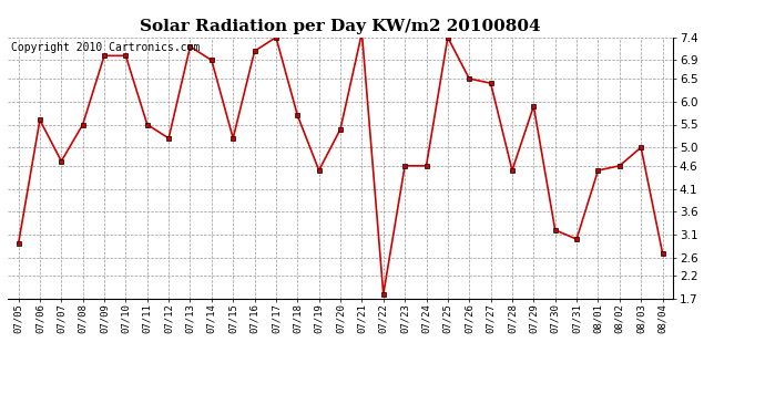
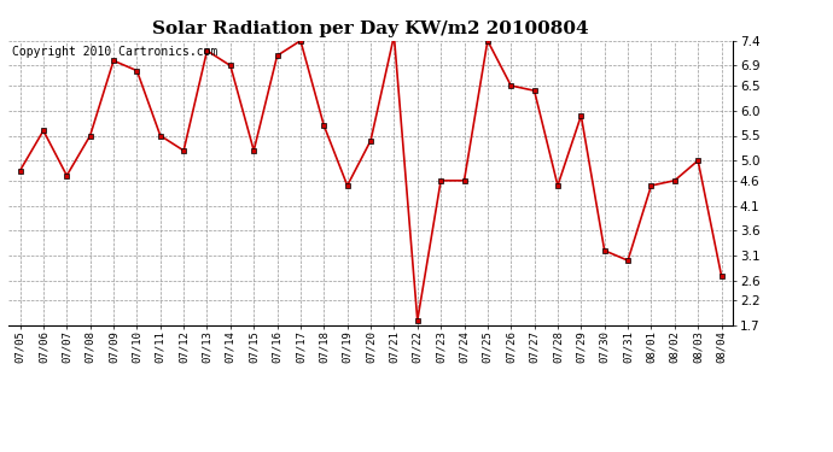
07/05: 2.9 -> 4.8
07/10: 7.0 -> 6.8
